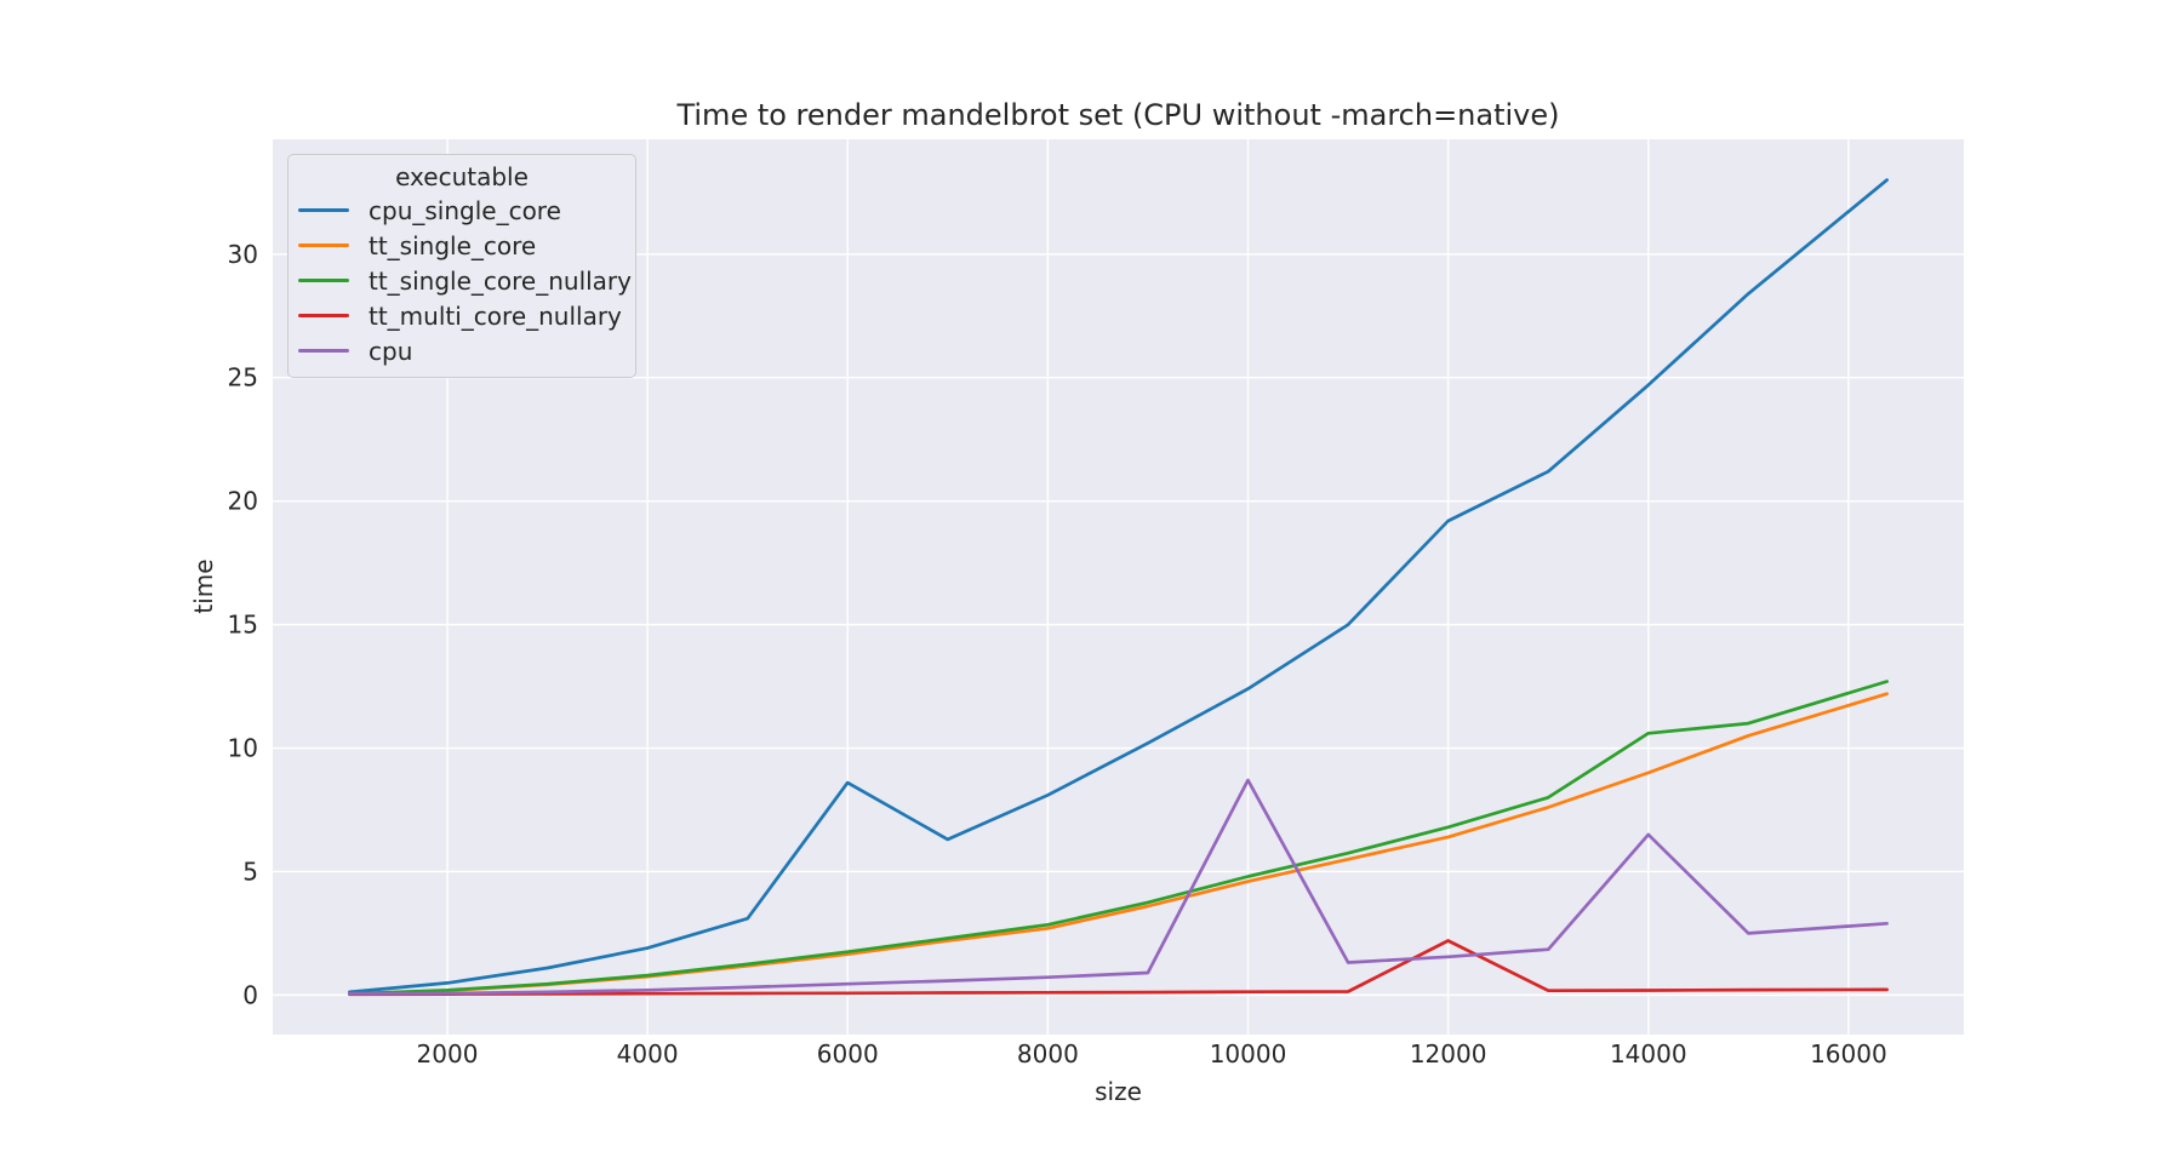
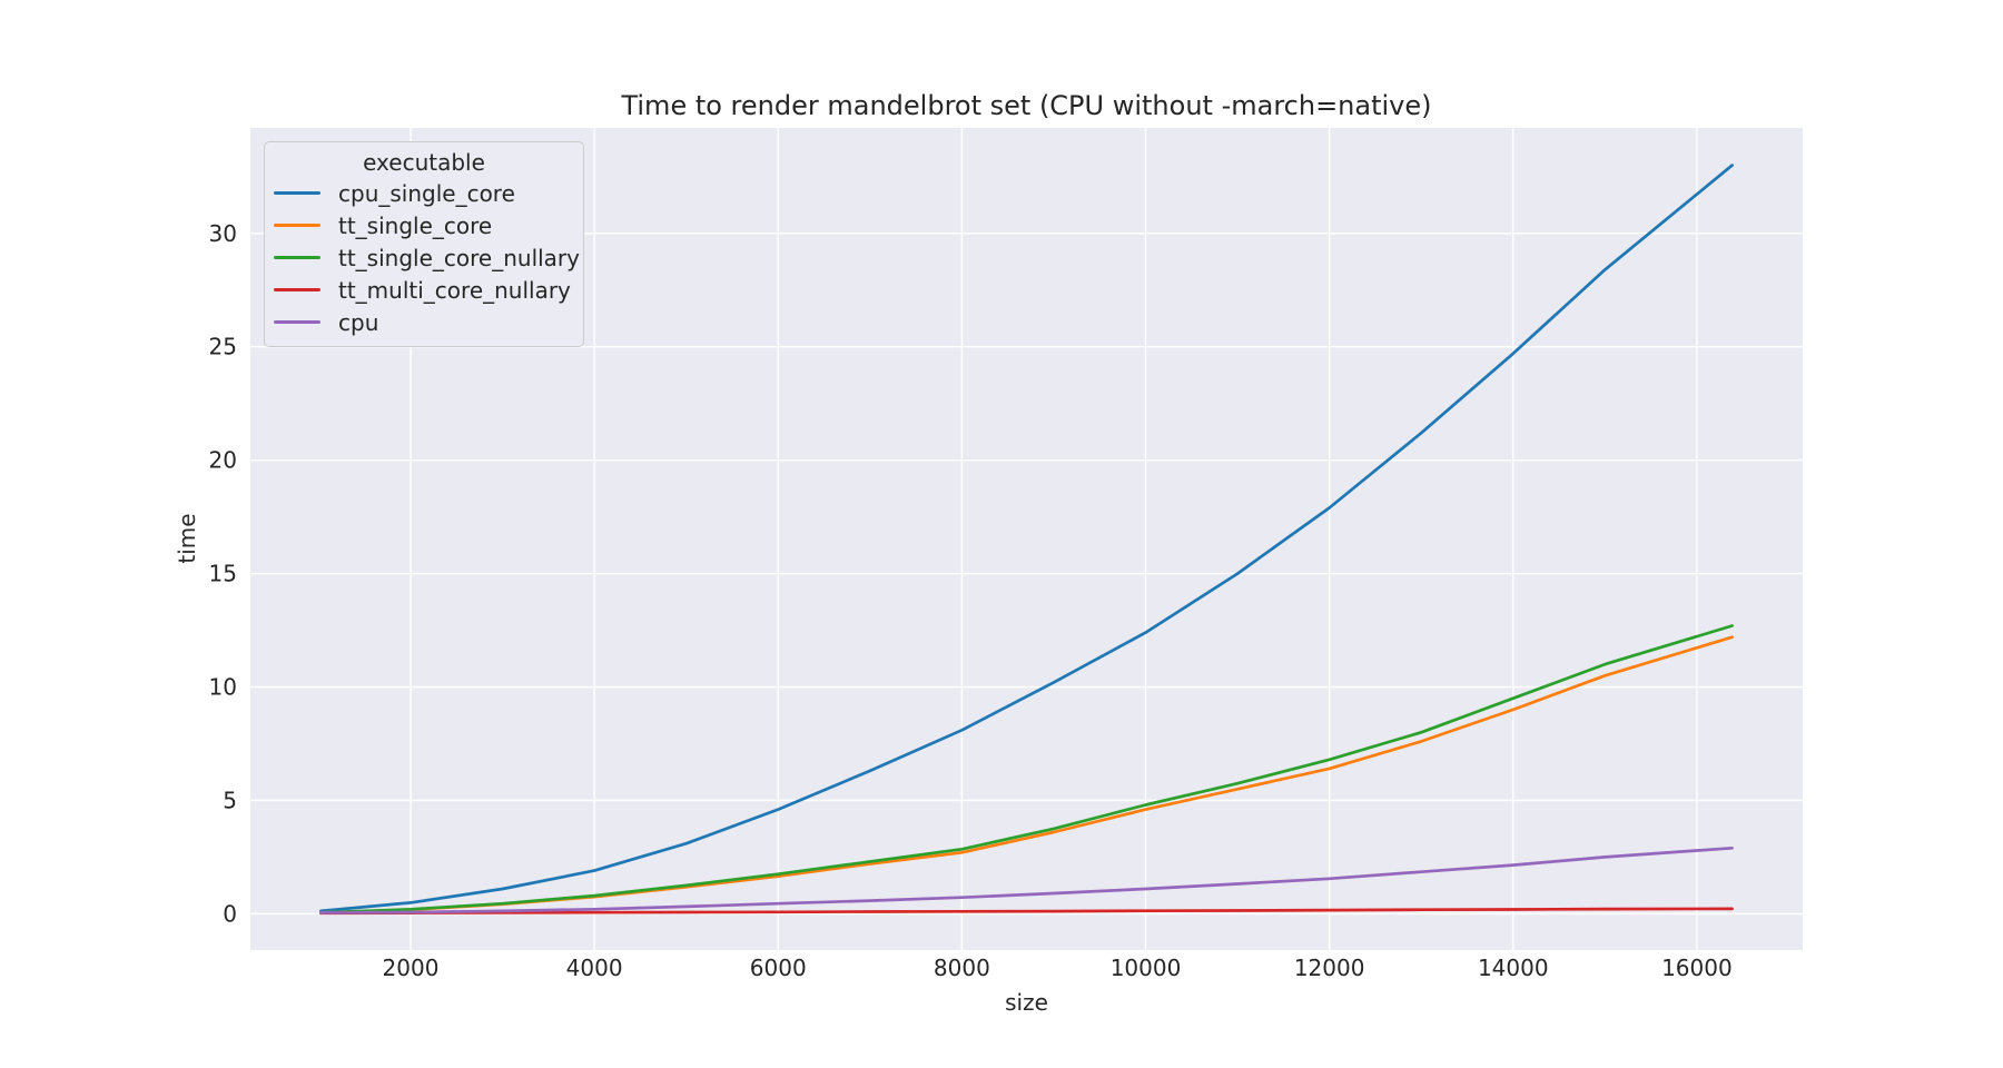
cpu_single_core/6000: 8.6 -> 4.6
cpu/10000: 8.7 -> 1.1
cpu_single_core/12000: 19.2 -> 17.9
tt_multi_core_nullary/12000: 2.2 -> 0.2
tt_single_core_nullary/14000: 10.6 -> 9.5
cpu/14000: 6.5 -> 2.1
